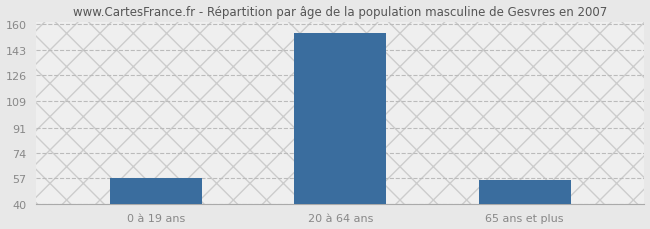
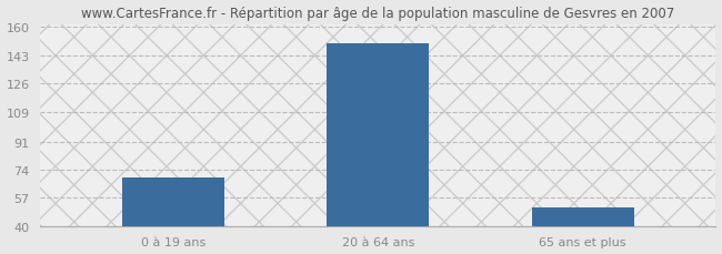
0 à 19 ans: 57 -> 69
20 à 64 ans: 154 -> 150
65 ans et plus: 56 -> 51
